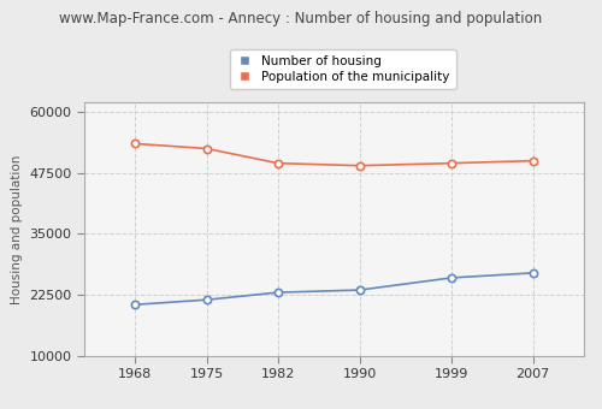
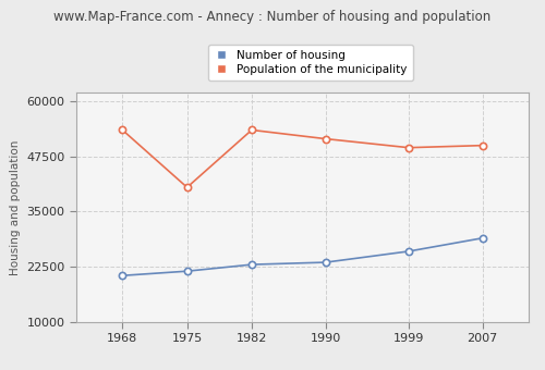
Population of the municipality/1975: 52500 -> 40500
Population of the municipality/1982: 49500 -> 53500
Population of the municipality/1990: 49000 -> 51500
Number of housing/2007: 27000 -> 29000
